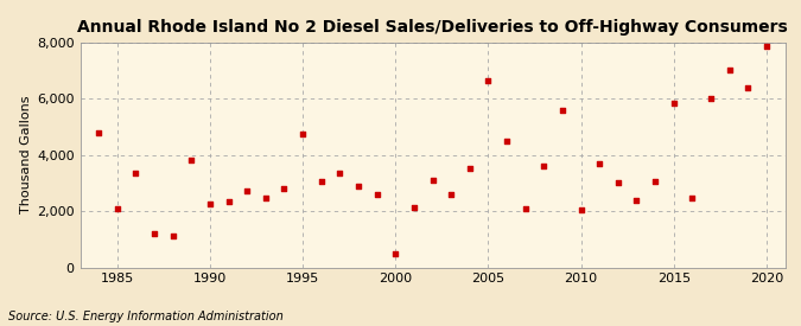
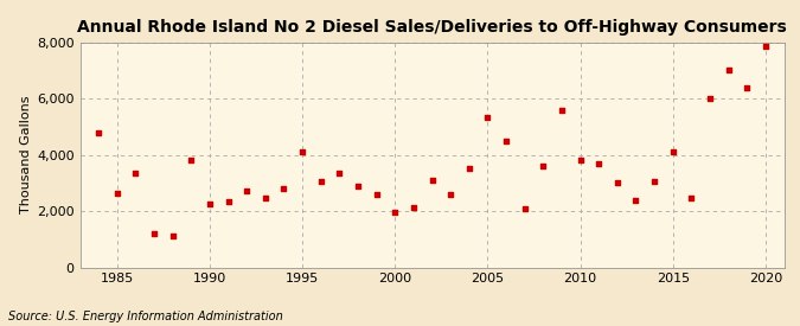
1985: 2,100 -> 2,650
1995: 4,750 -> 4,100
2000: 500 -> 1,950
2005: 6,650 -> 5,350
2010: 2,050 -> 3,800
2015: 5,850 -> 4,100
